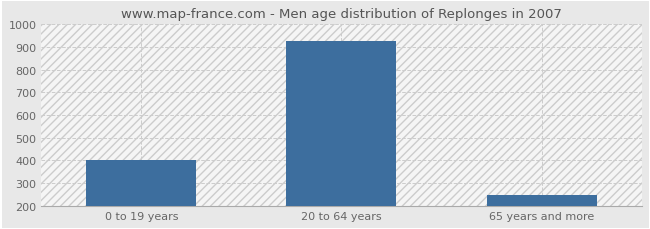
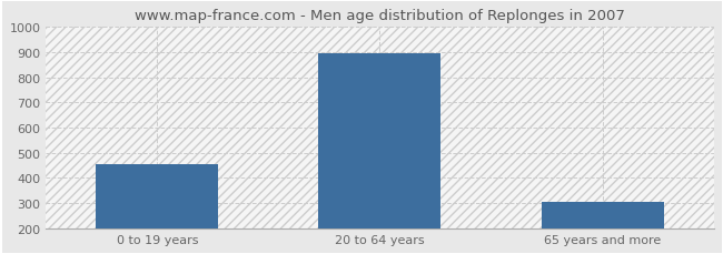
0 to 19 years: 400 -> 455
20 to 64 years: 925 -> 895
65 years and more: 248 -> 305
